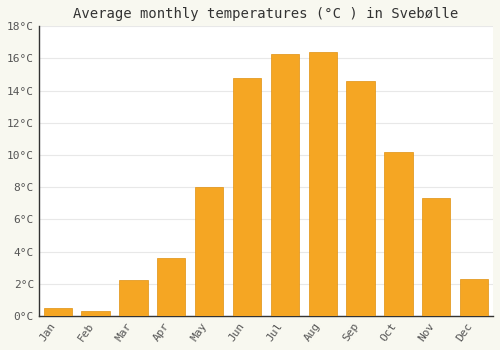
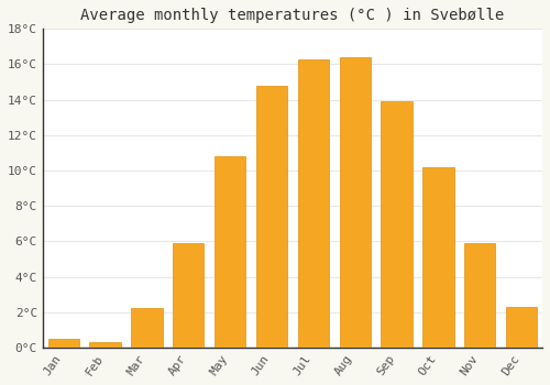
Apr: 3.6°C -> 5.9°C
May: 8.0°C -> 10.8°C
Sep: 14.6°C -> 13.9°C
Nov: 7.3°C -> 5.9°C
